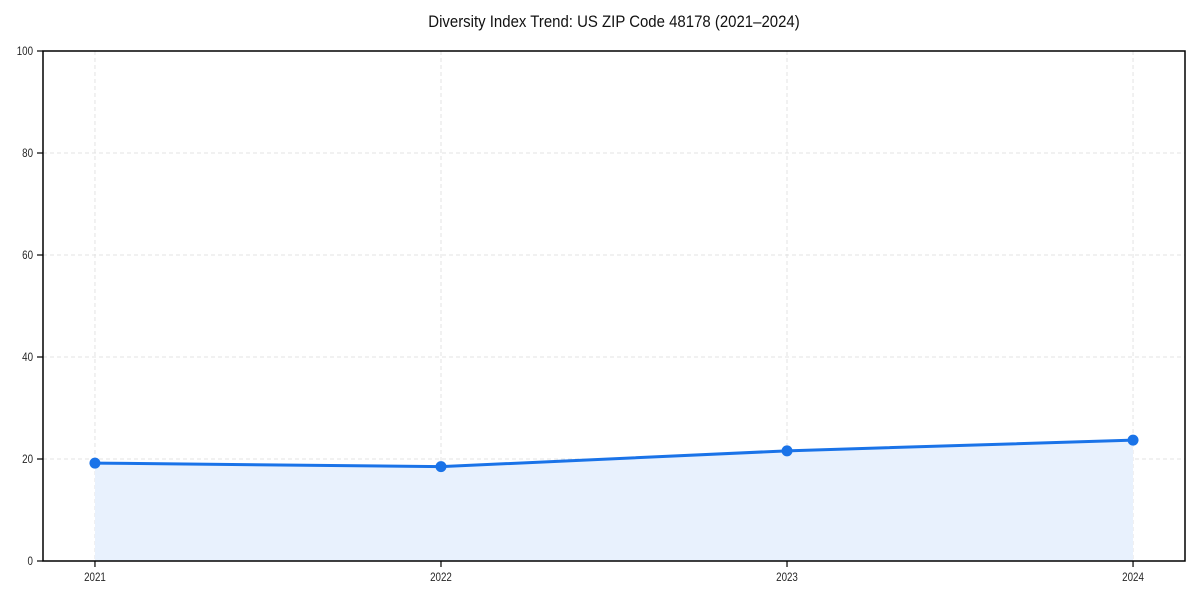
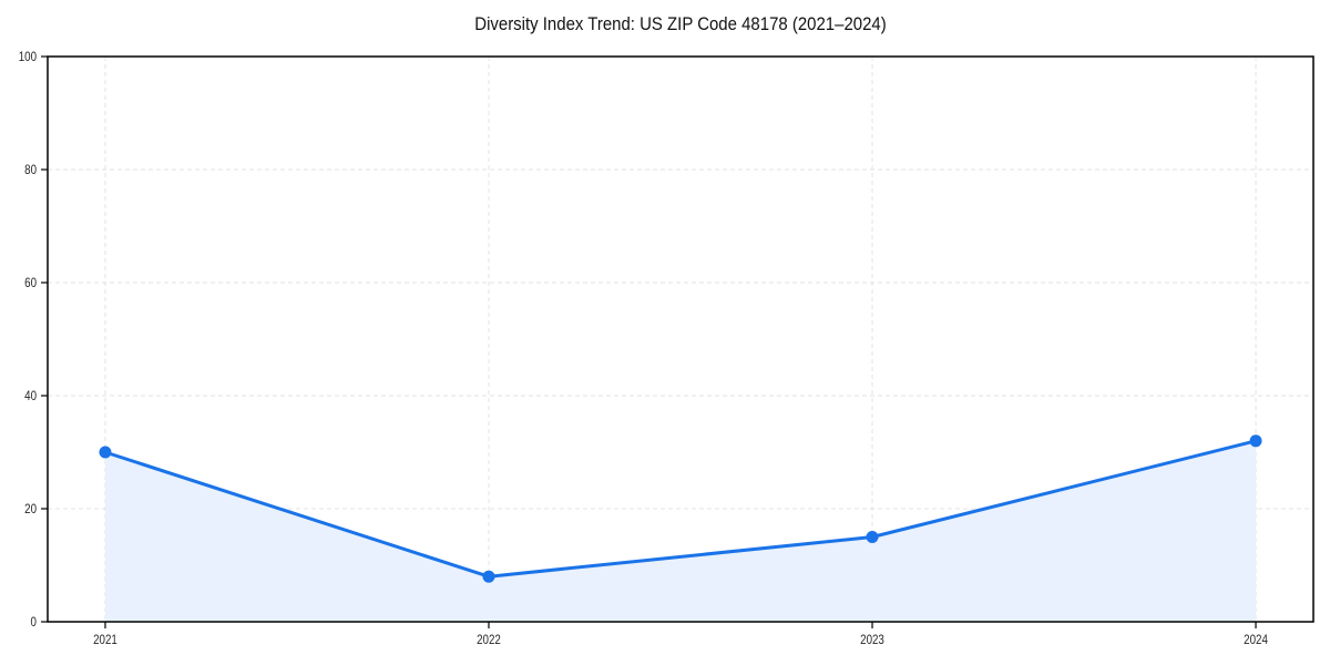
2021: 19 -> 30
2022: 18 -> 8
2023: 22 -> 15
2024: 24 -> 32
